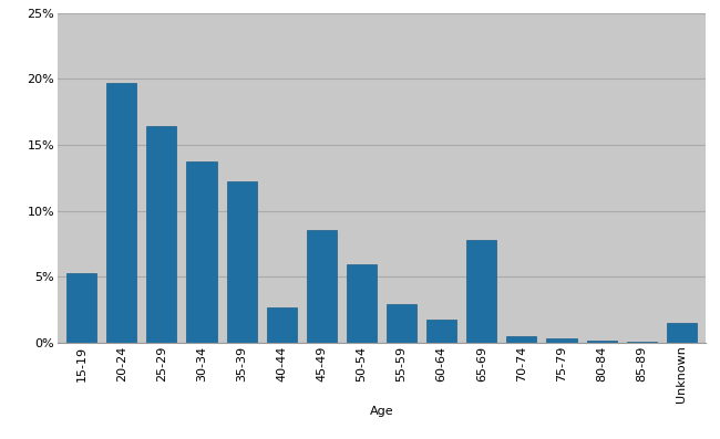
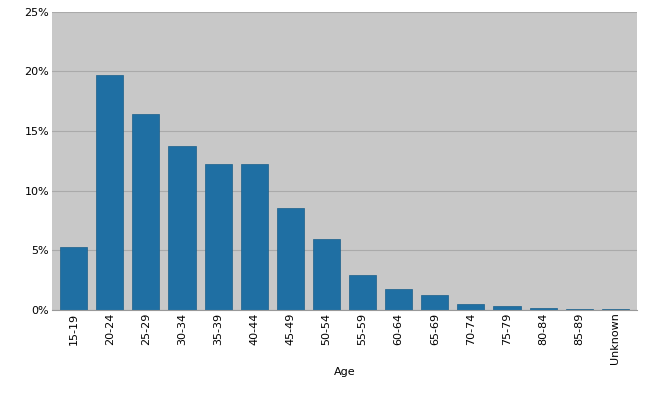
40-44: 2.7% -> 12.2%
65-69: 7.8% -> 1.2%
Unknown: 1.5% -> 0.0%
